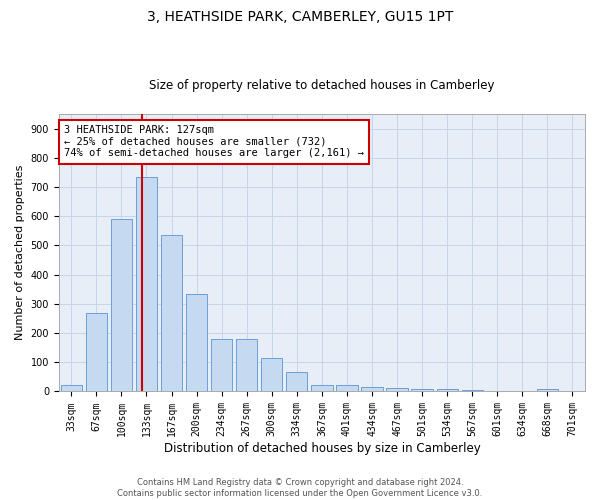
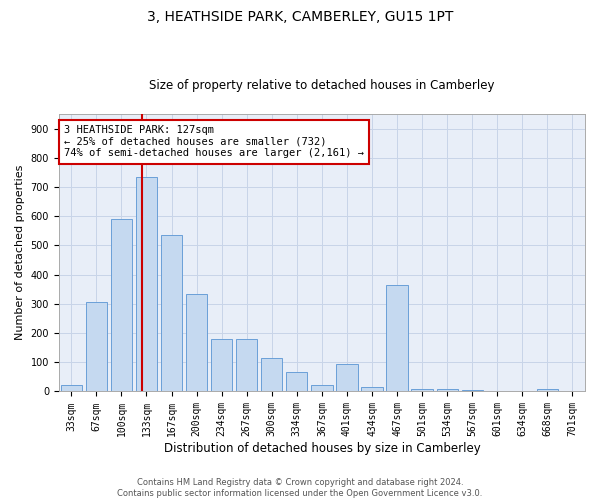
67sqm: 270 -> 305
401sqm: 22 -> 95
467sqm: 12 -> 365
